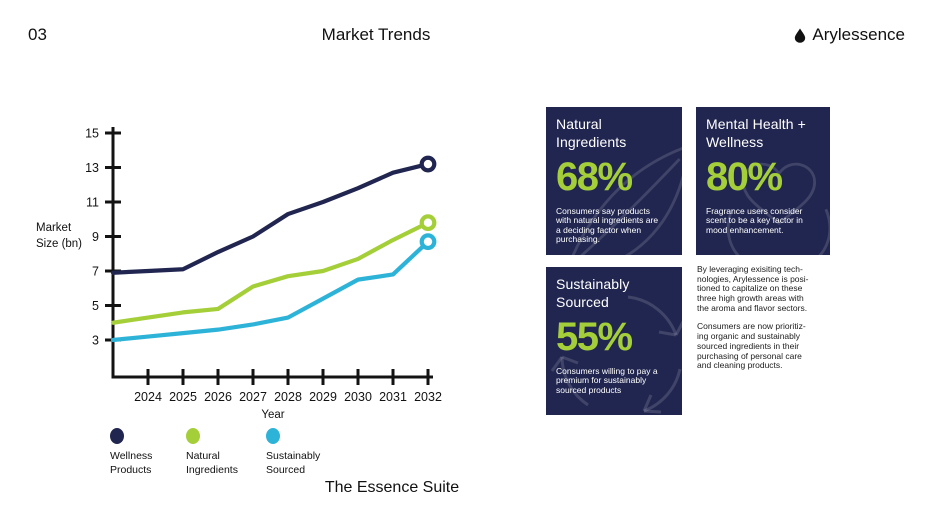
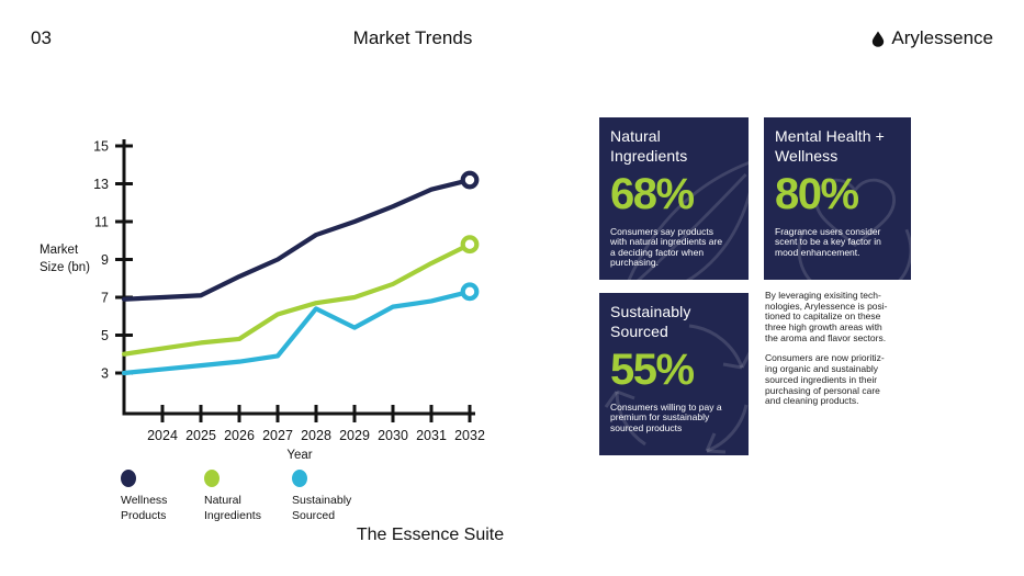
Sustainably Sourced/2028: 4.3 -> 6.4
Sustainably Sourced/2032: 8.7 -> 7.3
